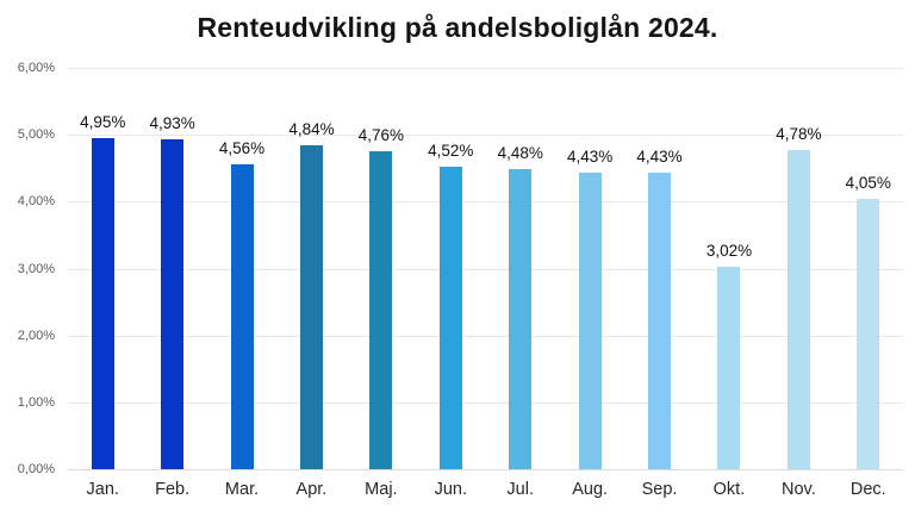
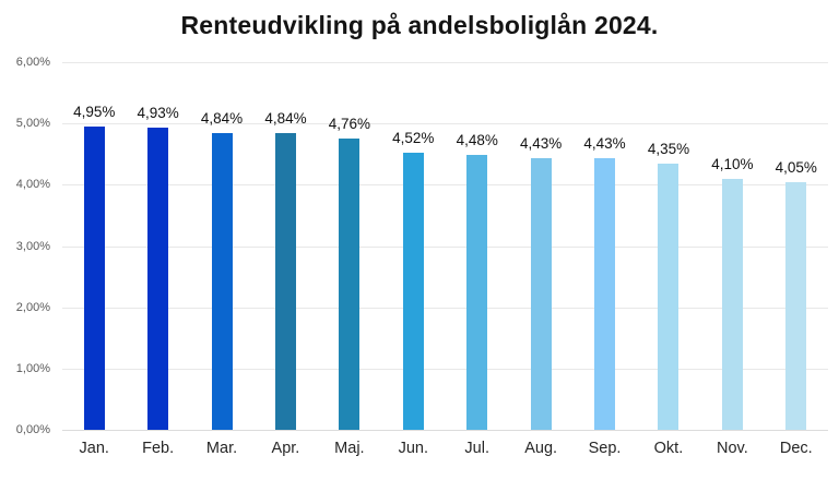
Mar.: 4,56% -> 4,84%
Okt.: 3,02% -> 4,35%
Nov.: 4,78% -> 4,10%
